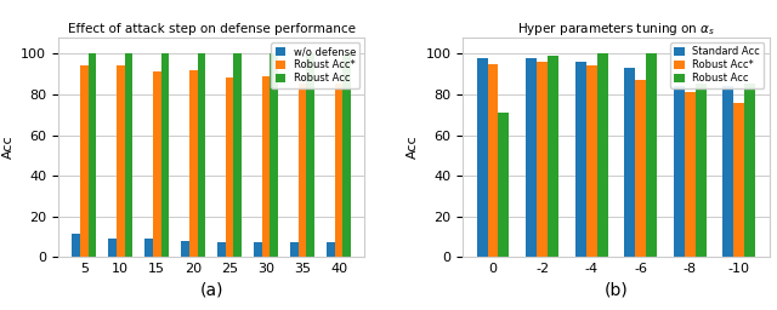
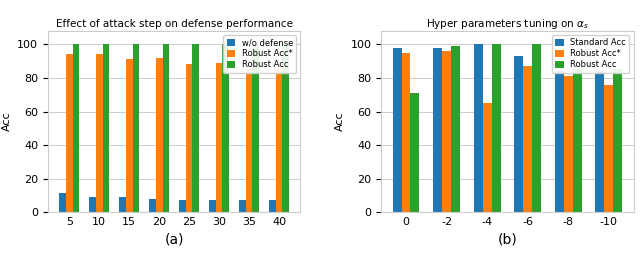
Standard Acc/-4: 96 -> 100
Robust Acc*/-4: 94 -> 65
